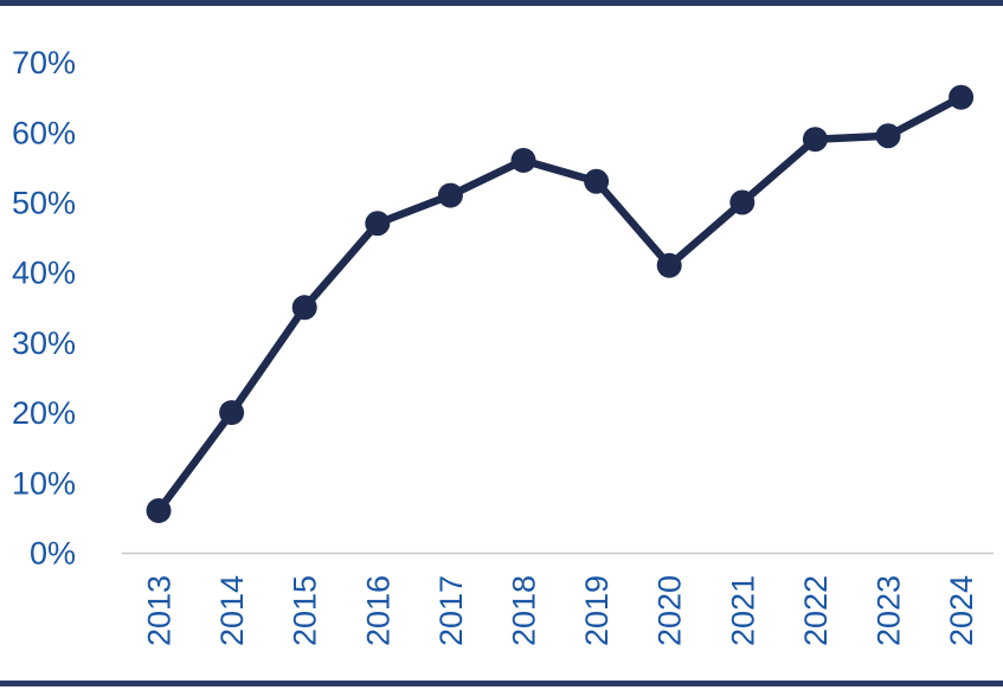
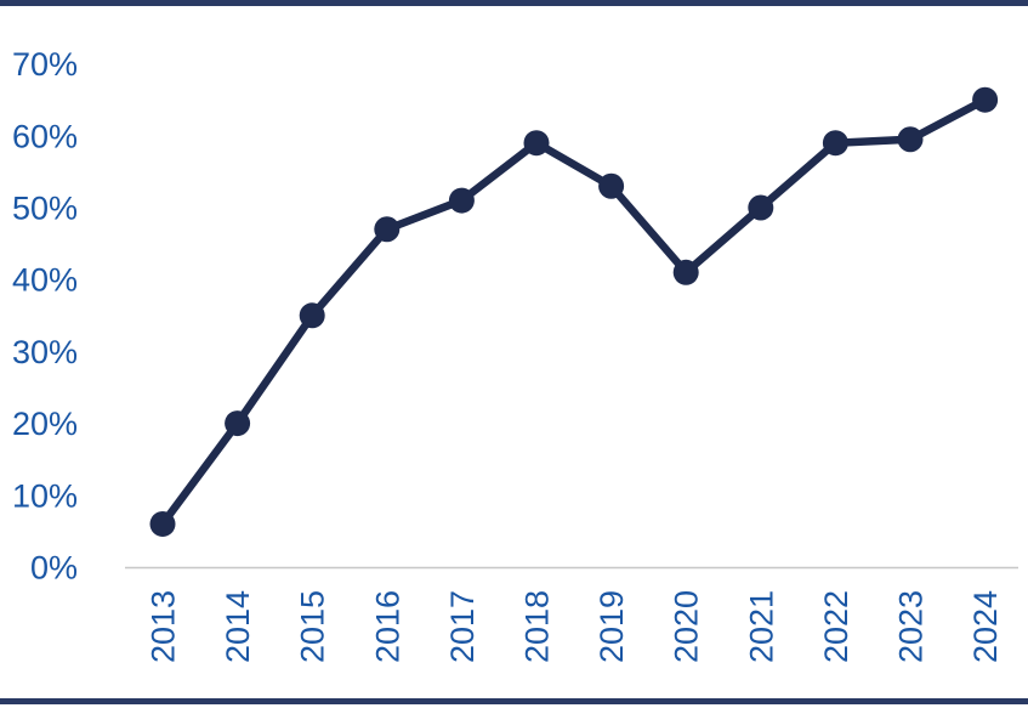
2018: 56% -> 59%
